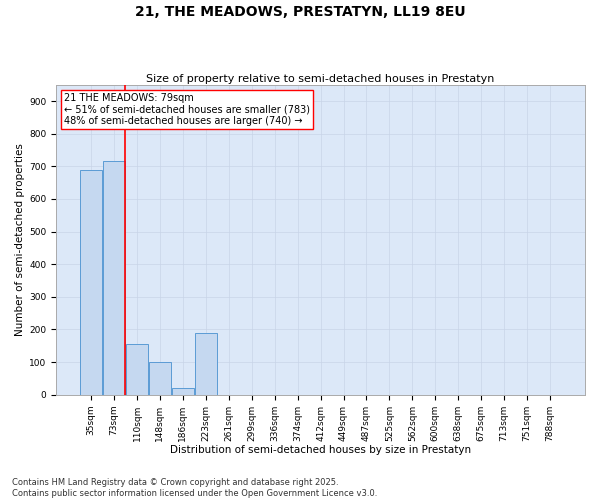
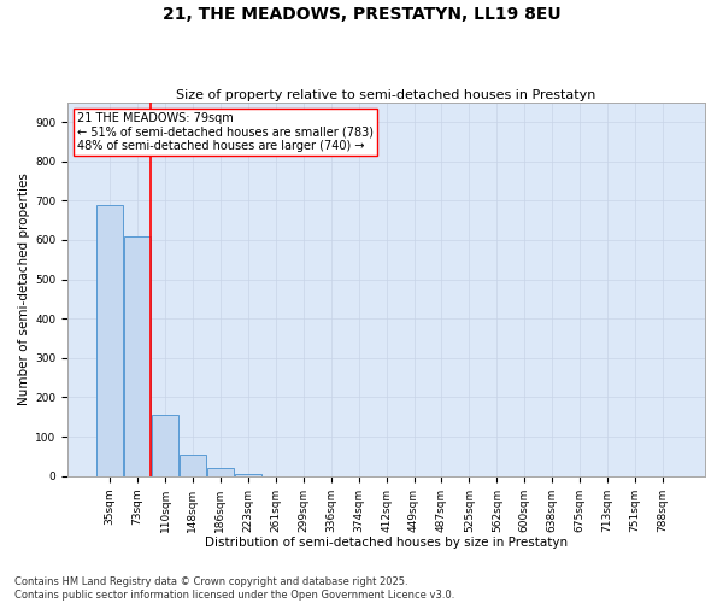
73sqm: 715 -> 610
148sqm: 100 -> 55
223sqm: 190 -> 5
